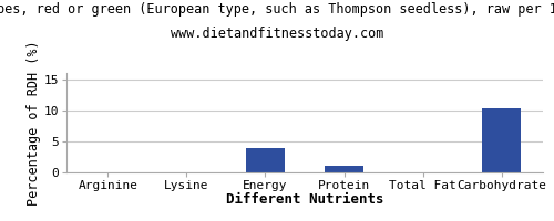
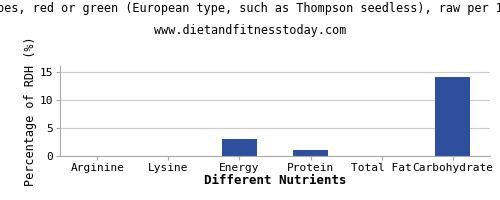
Energy: 4.0 -> 3.0
Carbohydrate: 10.4 -> 14.0
